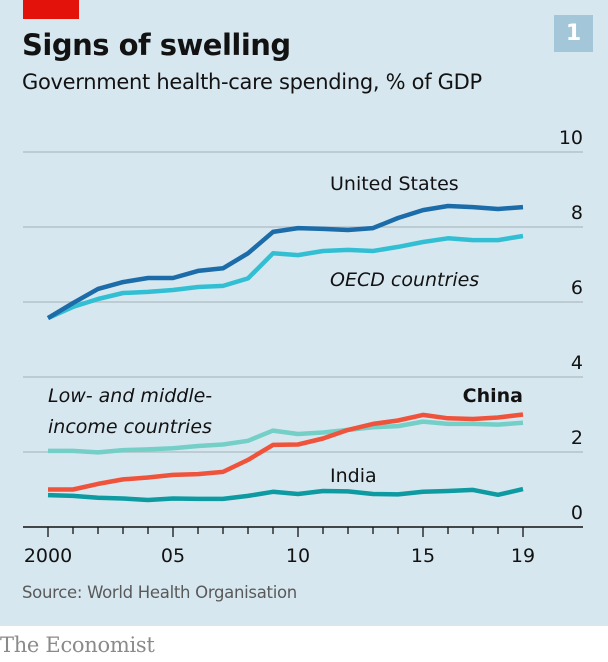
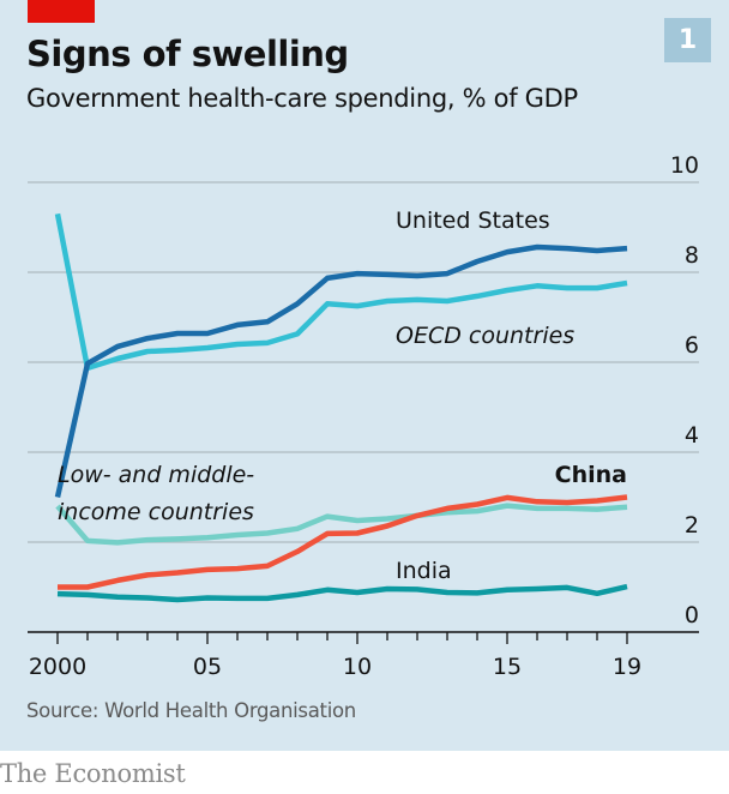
United States/2000: 5.6 -> 3.0
OECD countries/2000: 5.6 -> 9.3
Low- and middle-income countries/2000: 2.0 -> 2.8
